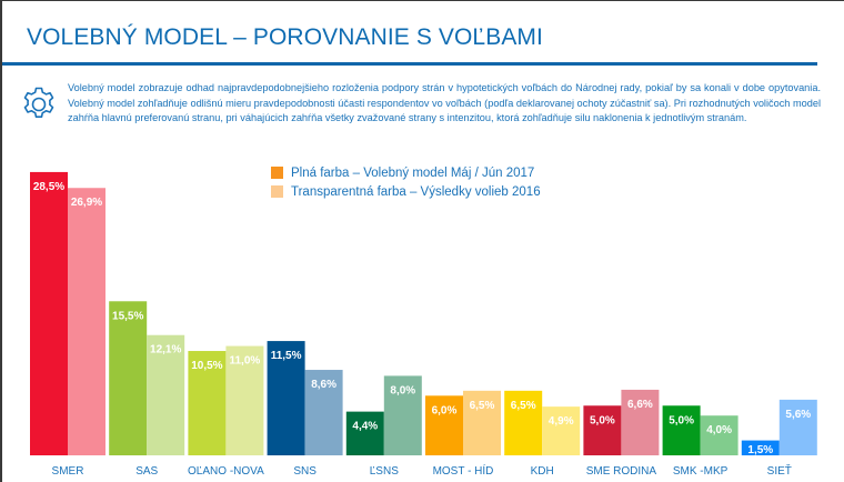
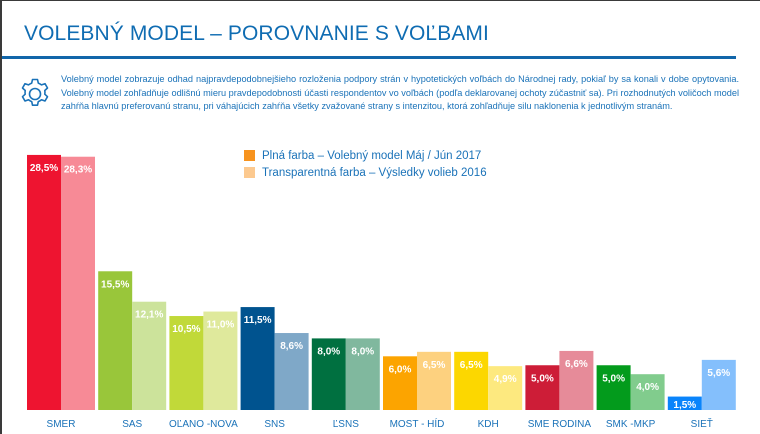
Transparentná farba – Výsledky volieb 2016/SMER: 26,9% -> 28,3%
Plná farba – Volebný model Máj / Jún 2017/ĽSNS: 4,4% -> 8,0%
